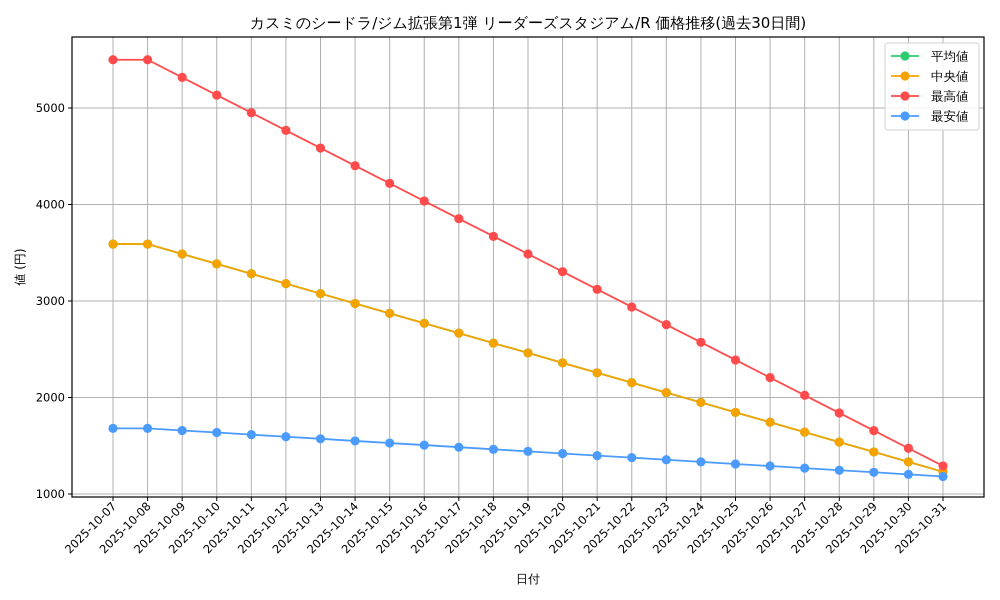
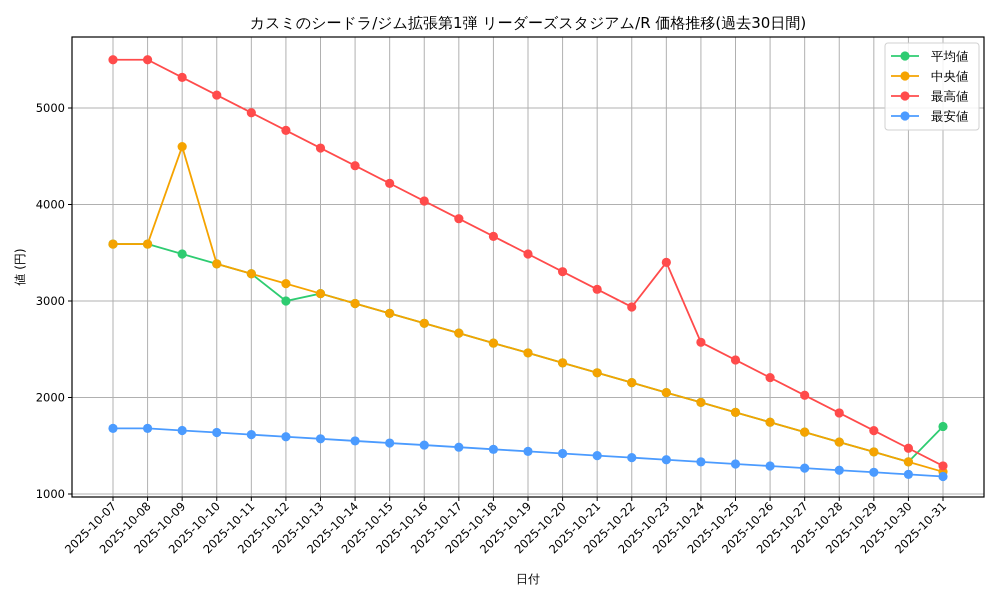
中央値/2025-10-09: 3500 -> 4600
平均値/2025-10-12: 3200 -> 3000
最高値/2025-10-23: 2800 -> 3400
平均値/2025-10-31: 1200 -> 1700
